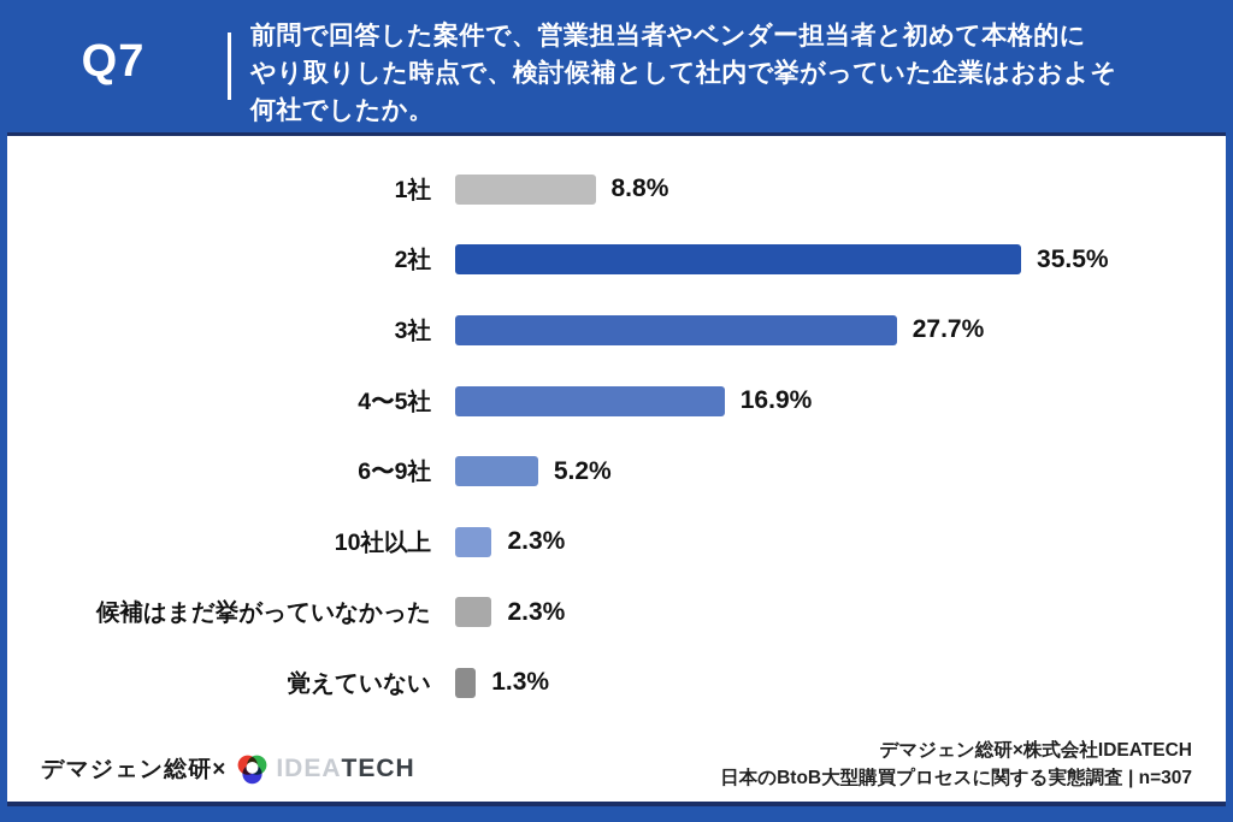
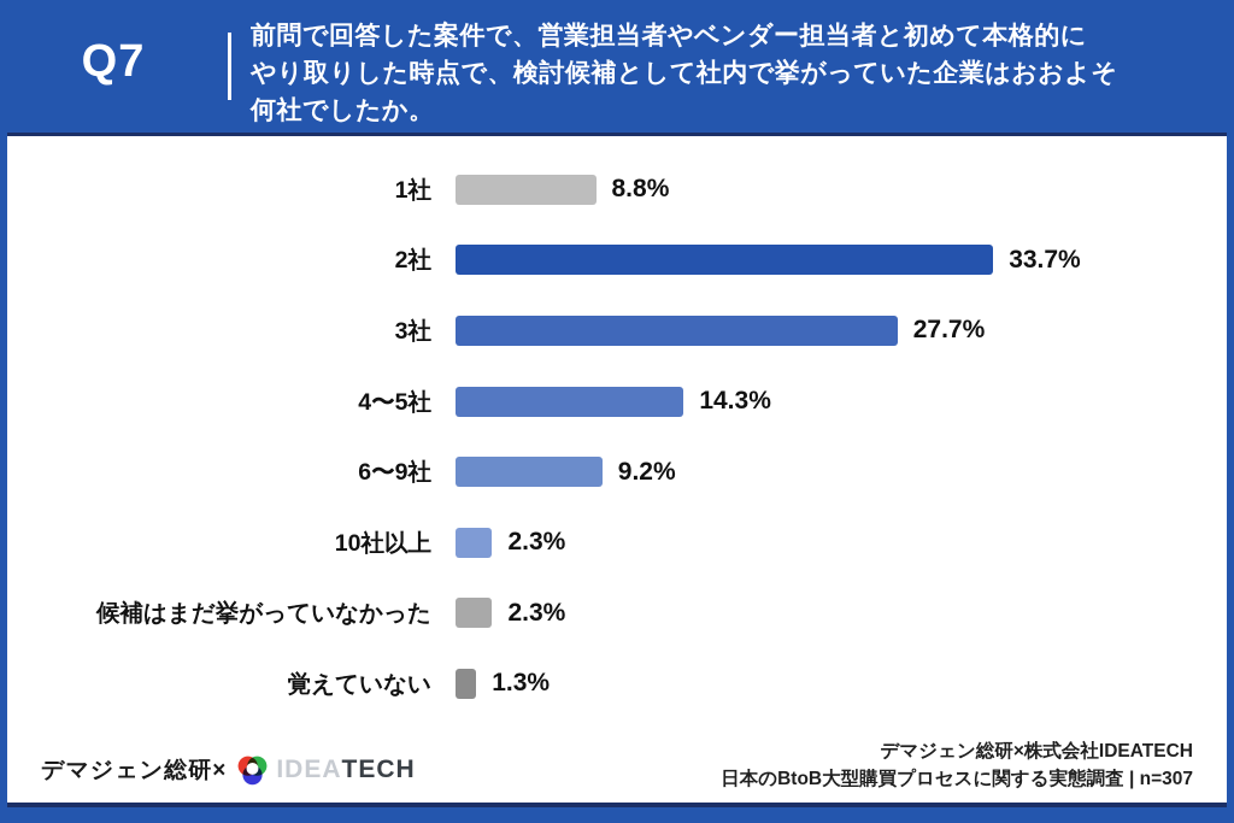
2社: 35.5% -> 33.7%
4〜5社: 16.9% -> 14.3%
6〜9社: 5.2% -> 9.2%
